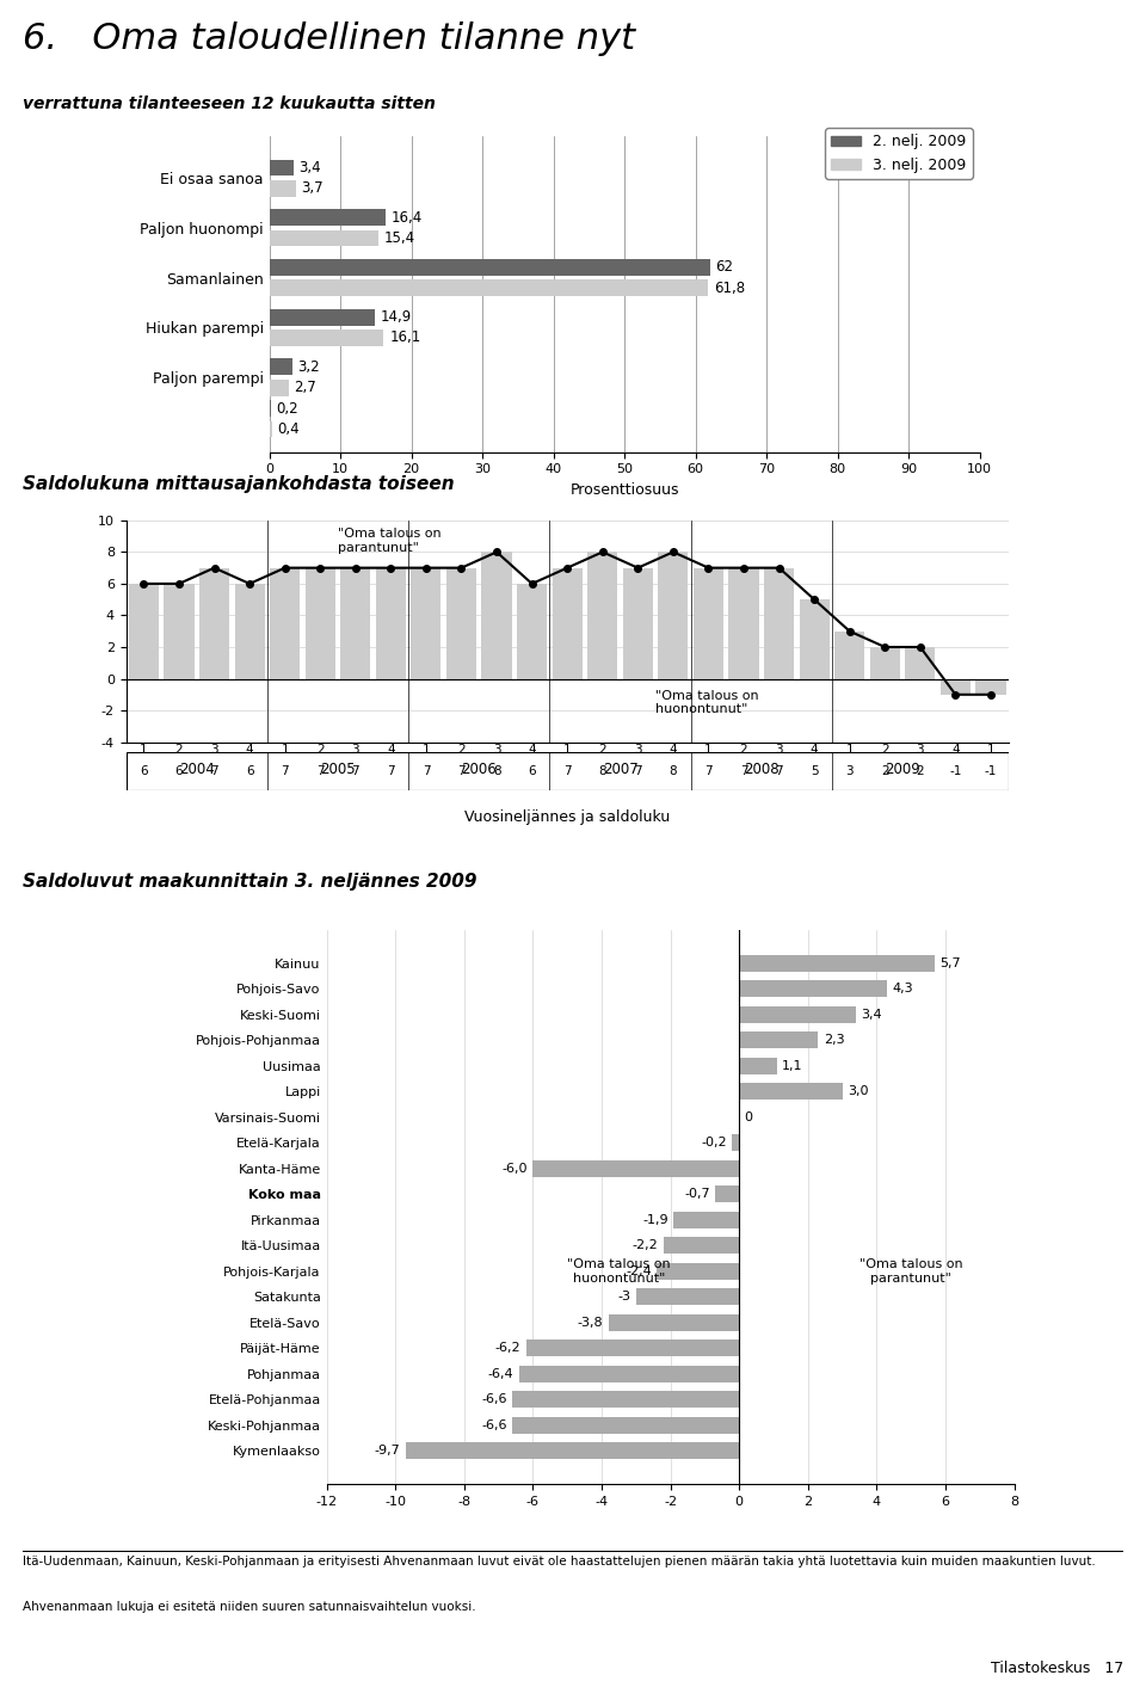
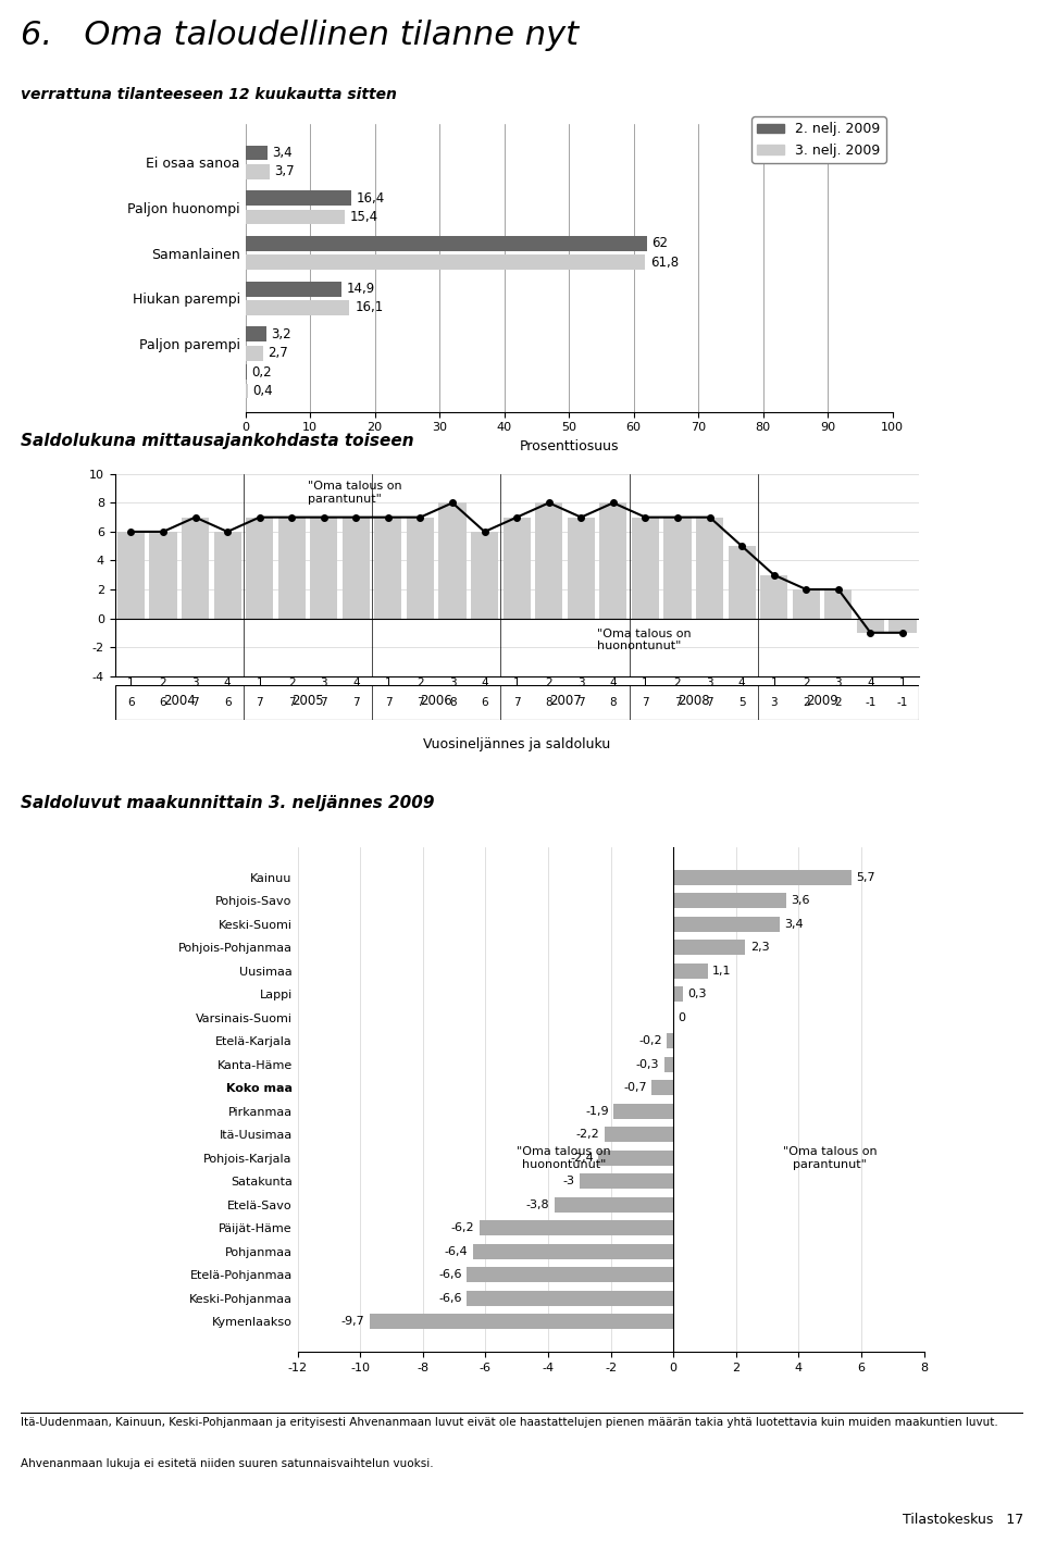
Pohjois-Savo: 4,3 -> 3,6
Lappi: 3,0 -> 0,3
Kanta-Häme: -6,0 -> -0,3
